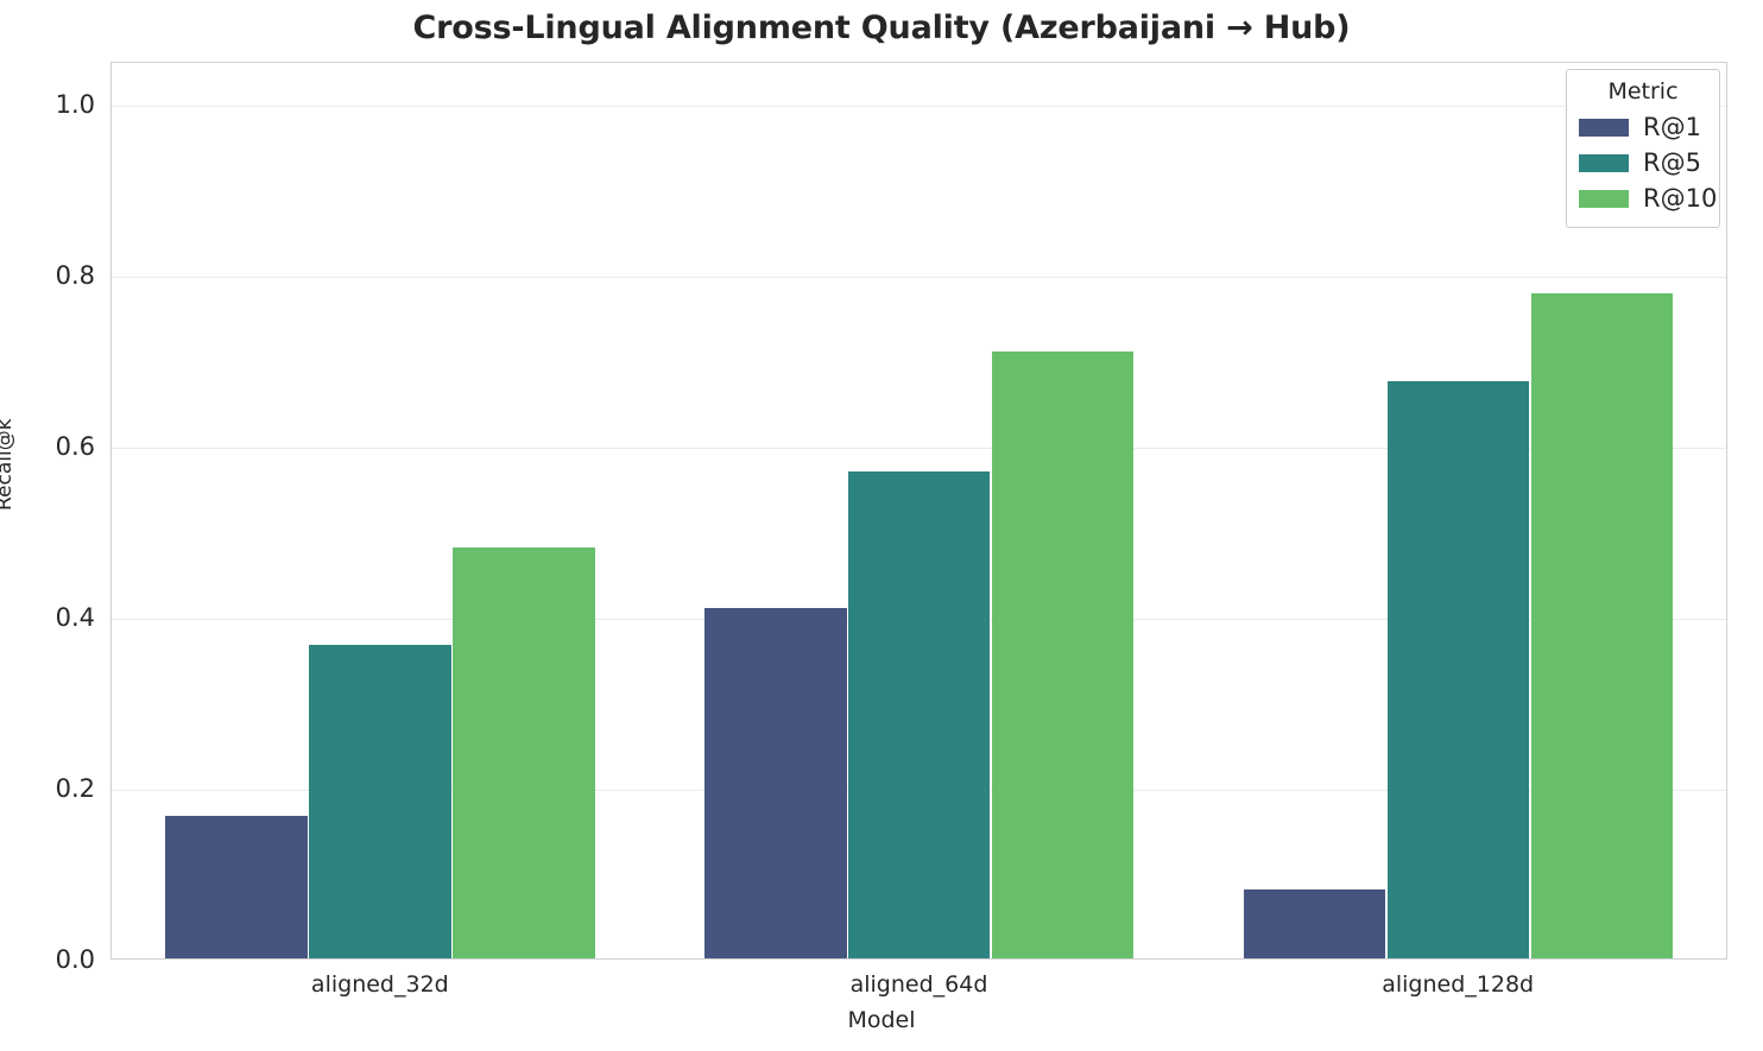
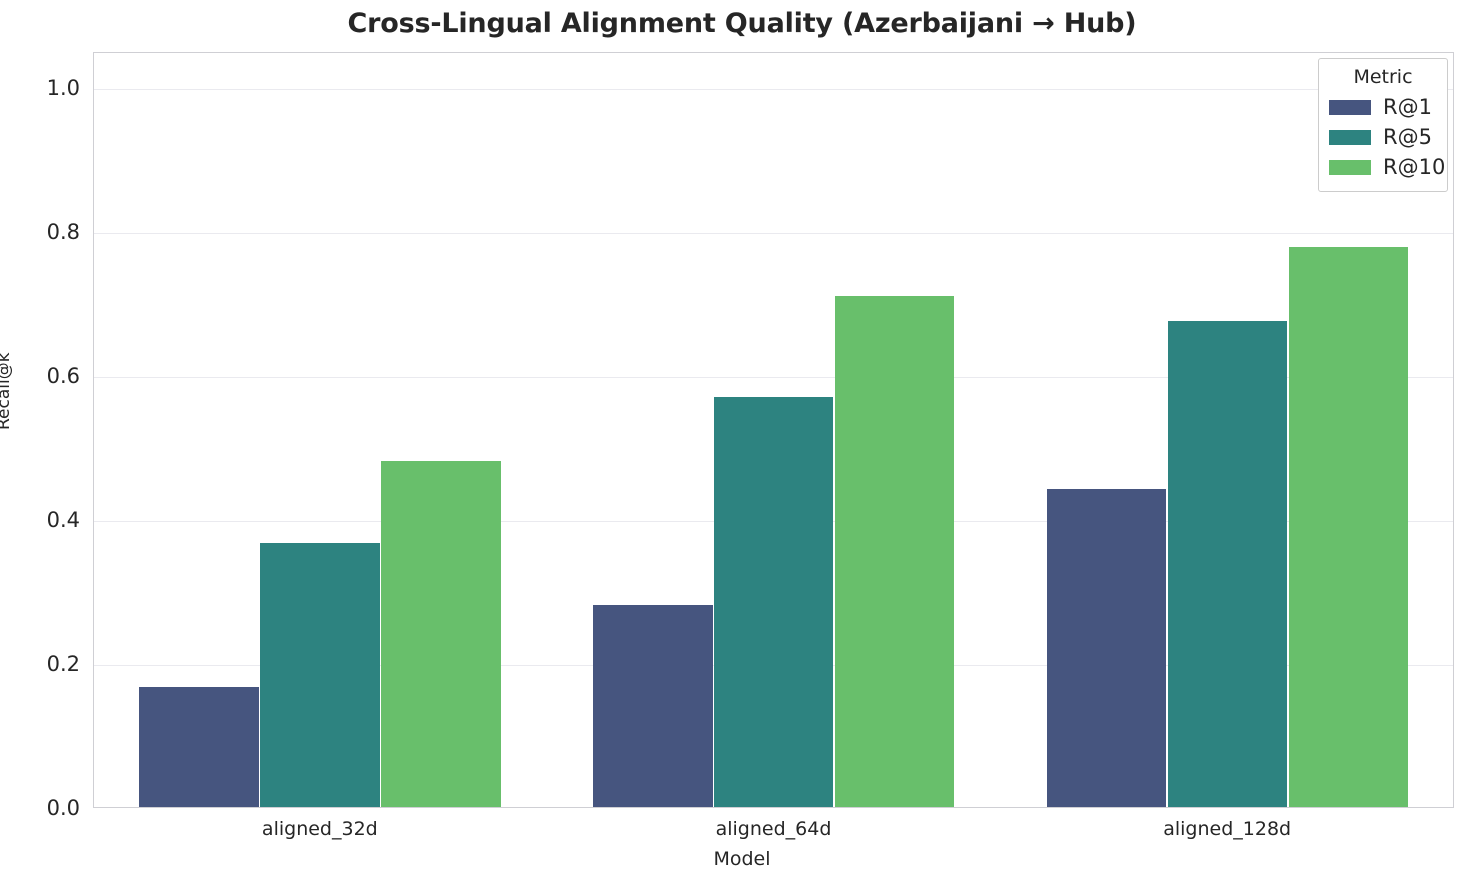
R@1/aligned_64d: 0.41 -> 0.28
R@1/aligned_128d: 0.08 -> 0.44
